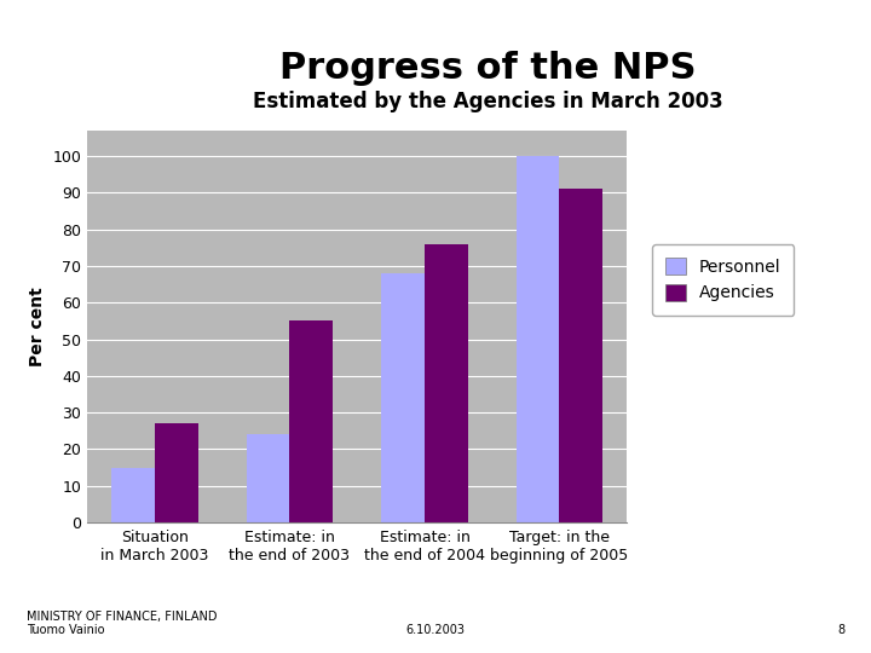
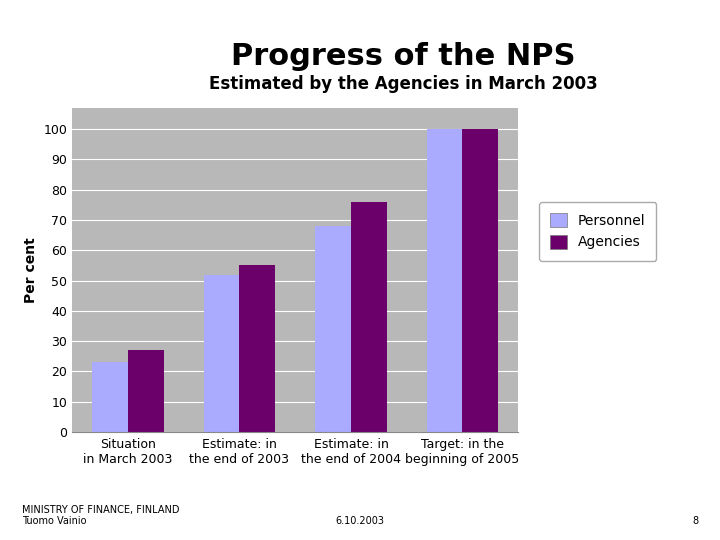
Personnel/Situation in March 2003: 15 -> 23
Personnel/Estimate: in the end of 2003: 24 -> 52
Agencies/Target: in the beginning of 2005: 91 -> 100
